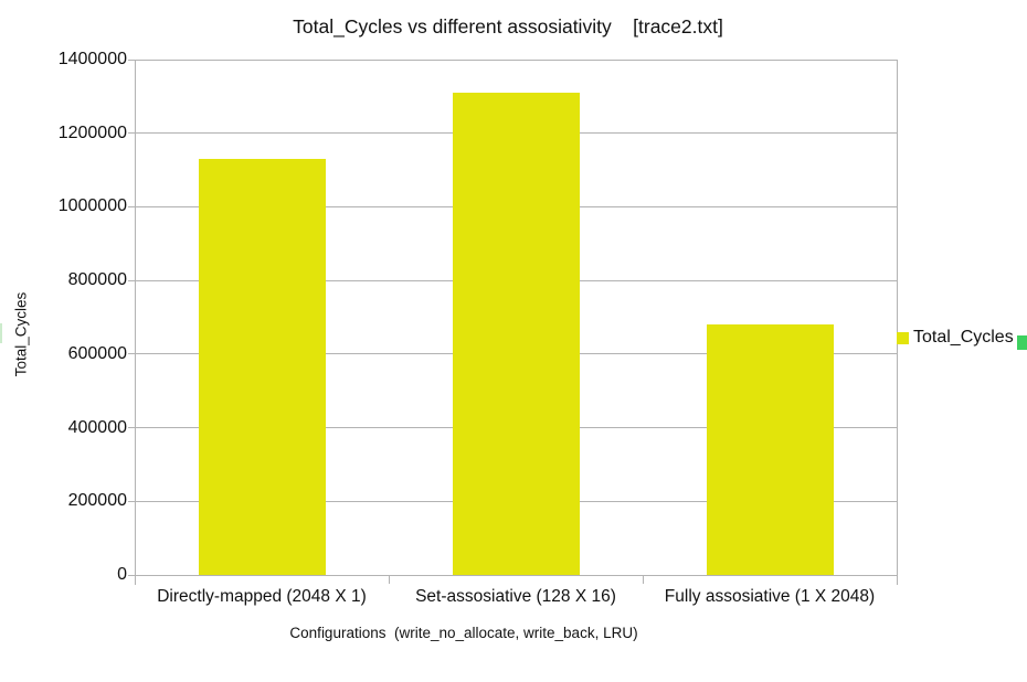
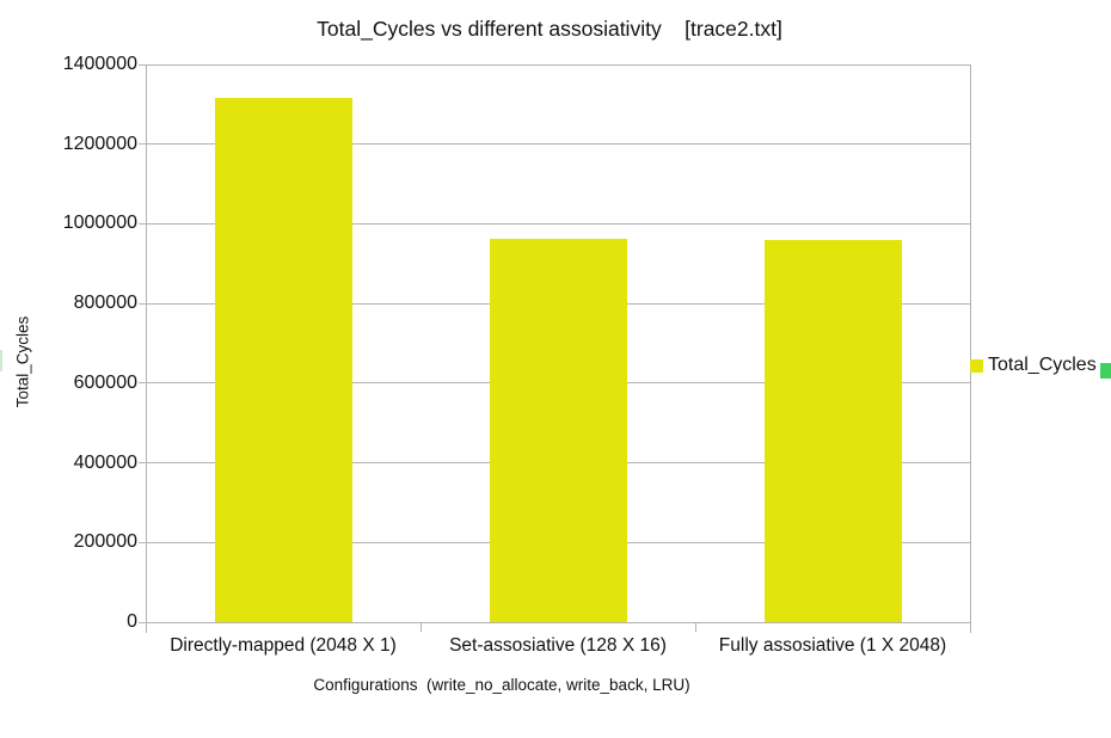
Directly-mapped (2048 X 1): 1130000 -> 1320000
Set-assosiative (128 X 16): 1310000 -> 960000
Fully assosiative (1 X 2048): 680000 -> 960000
